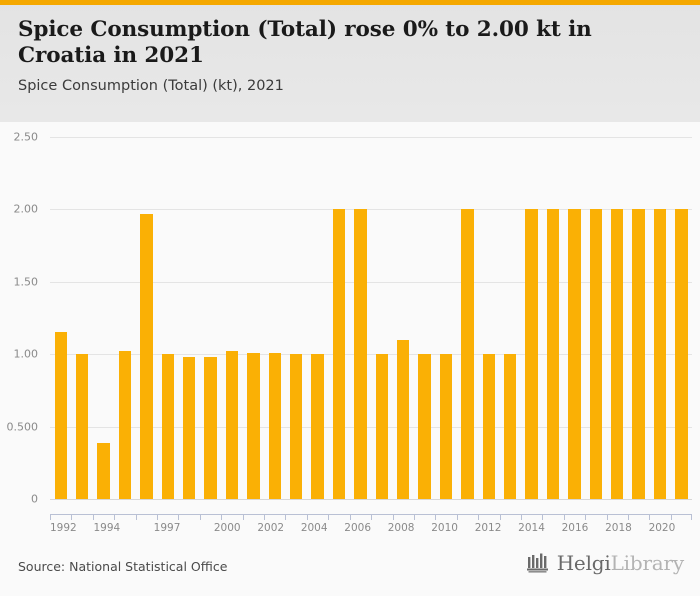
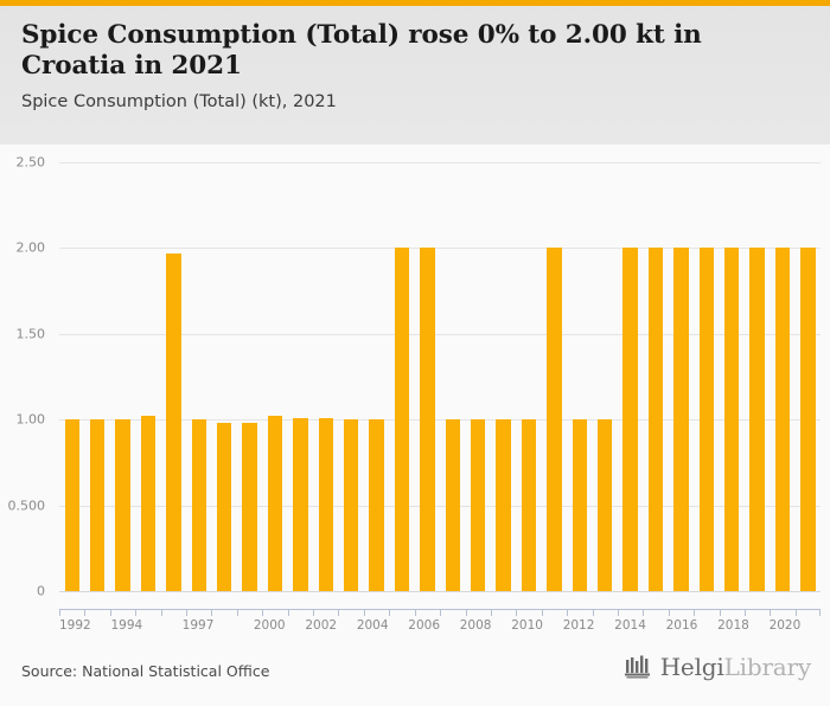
1992: 1.15 -> 1.00
1994: 0.39 -> 1.00
2008: 1.10 -> 1.00
